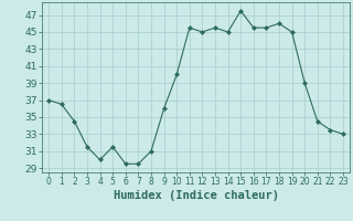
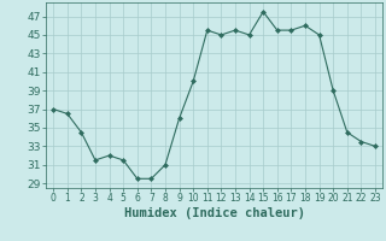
4: 30.0 -> 32.0
